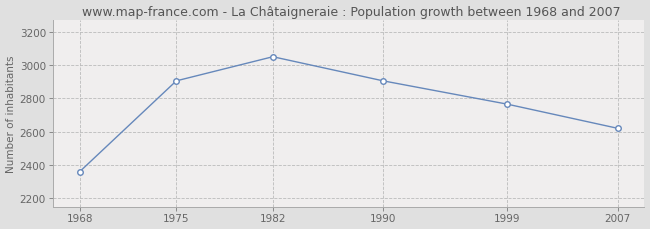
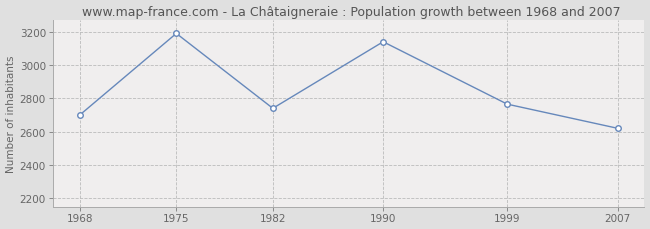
1968: 2360 -> 2700
1975: 2900 -> 3190
1982: 3050 -> 2740
1990: 2900 -> 3140
